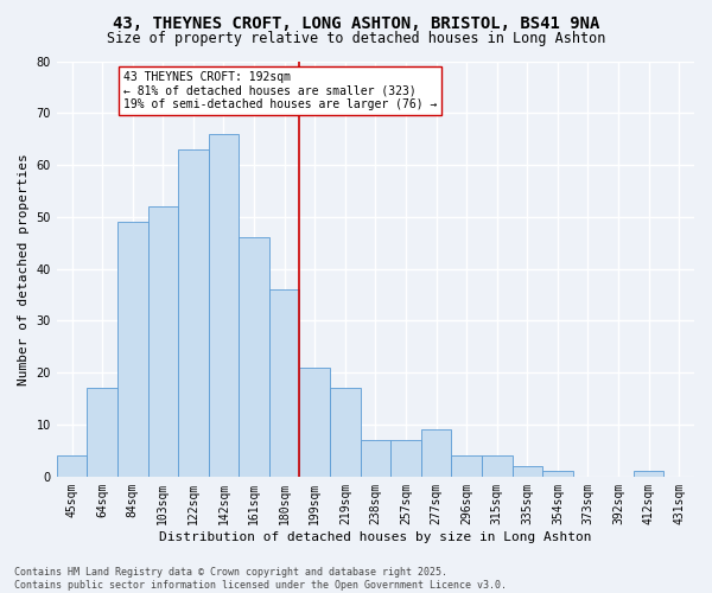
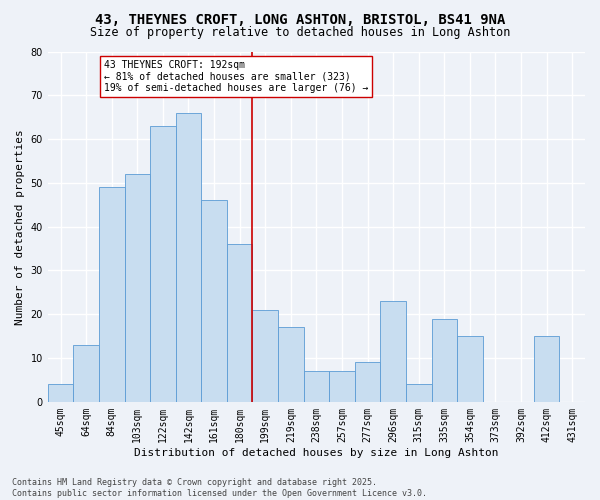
64sqm: 17 -> 13
296sqm: 4 -> 23
335sqm: 2 -> 19
354sqm: 1 -> 15
412sqm: 1 -> 15
